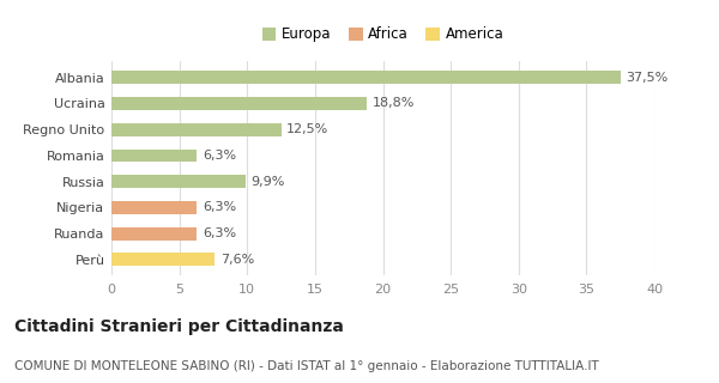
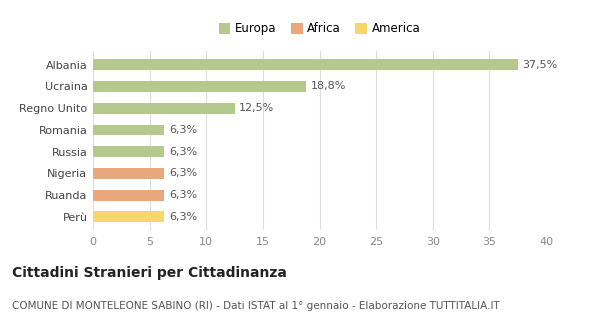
Russia: 9,9% -> 6,3%
Perù: 7,6% -> 6,3%
